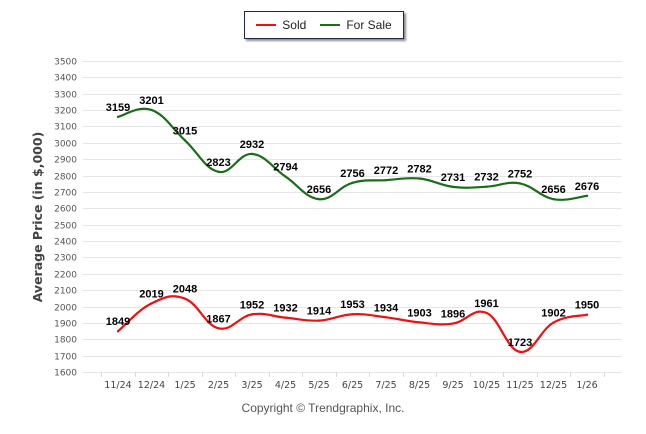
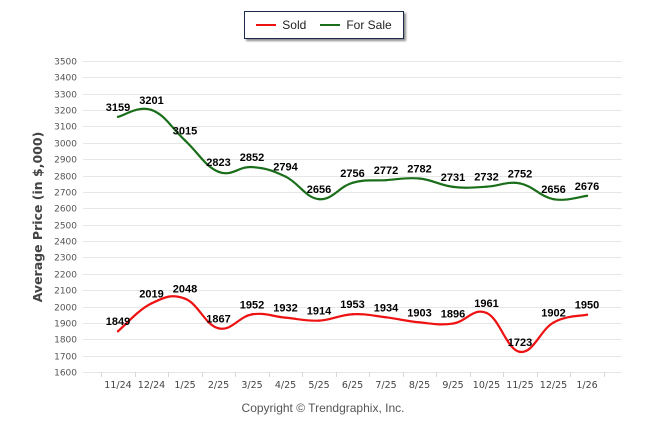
For Sale/3/25: 2932 -> 2852
